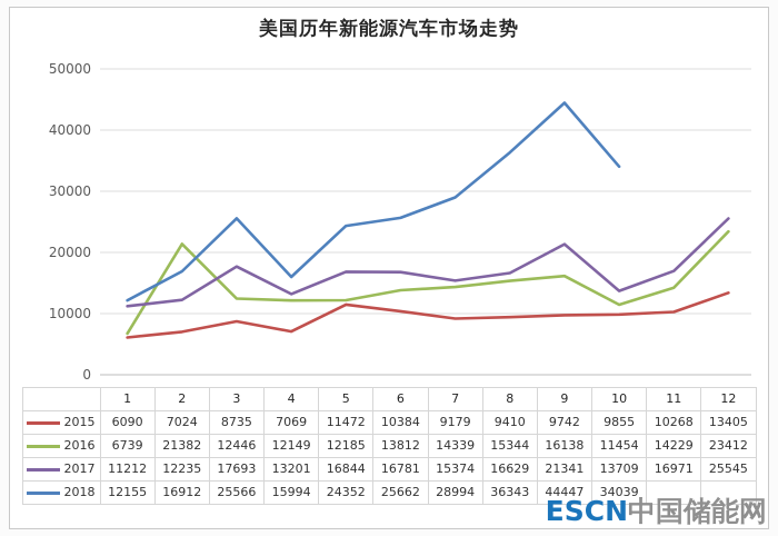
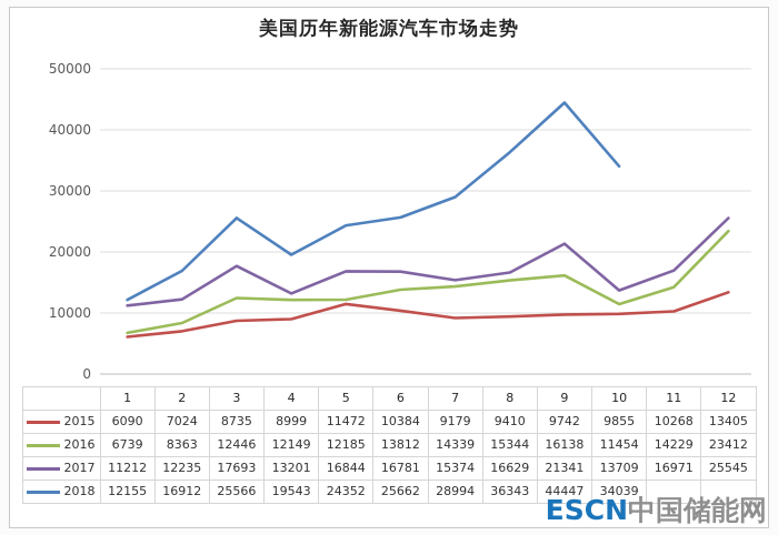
2016/2: 21382 -> 8363
2015/4: 7069 -> 8999
2018/4: 15994 -> 19543
